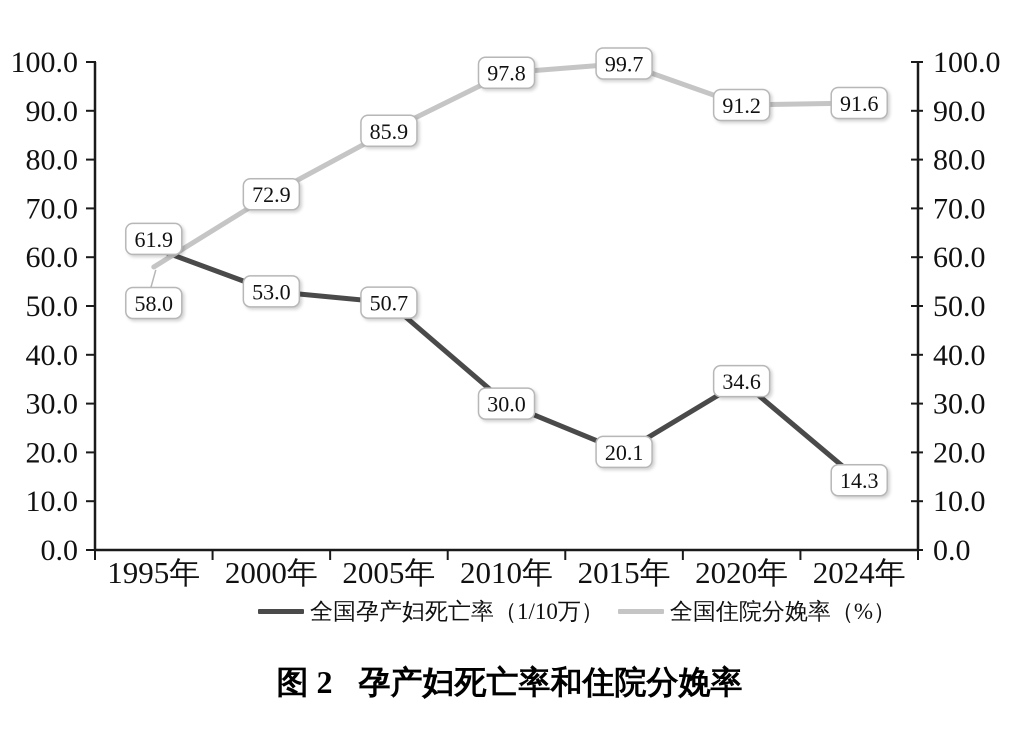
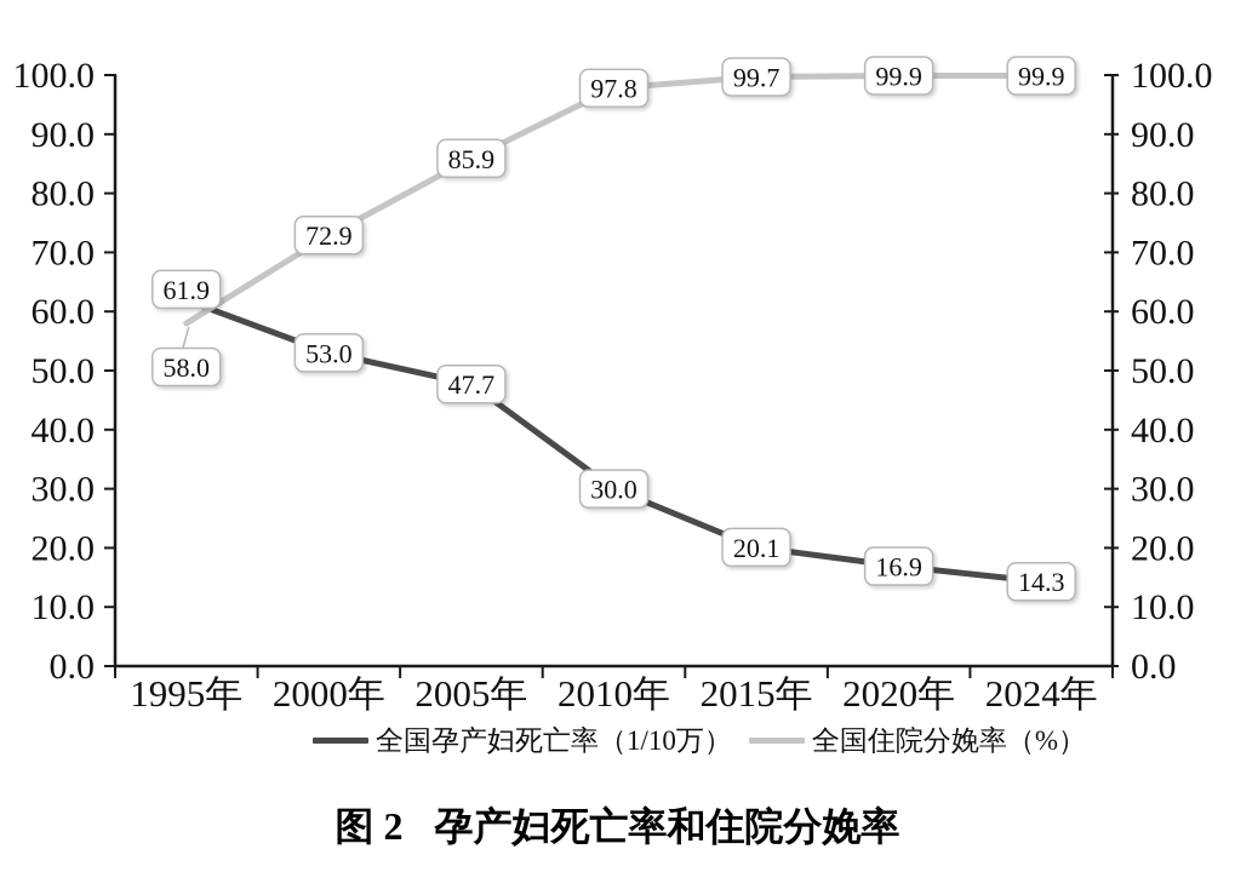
全国孕产妇死亡率（1/10万）/2005年: 50.7 -> 47.7
全国孕产妇死亡率（1/10万）/2020年: 34.6 -> 16.9
全国住院分娩率（%）/2020年: 91.2 -> 99.9
全国住院分娩率（%）/2024年: 91.6 -> 99.9
